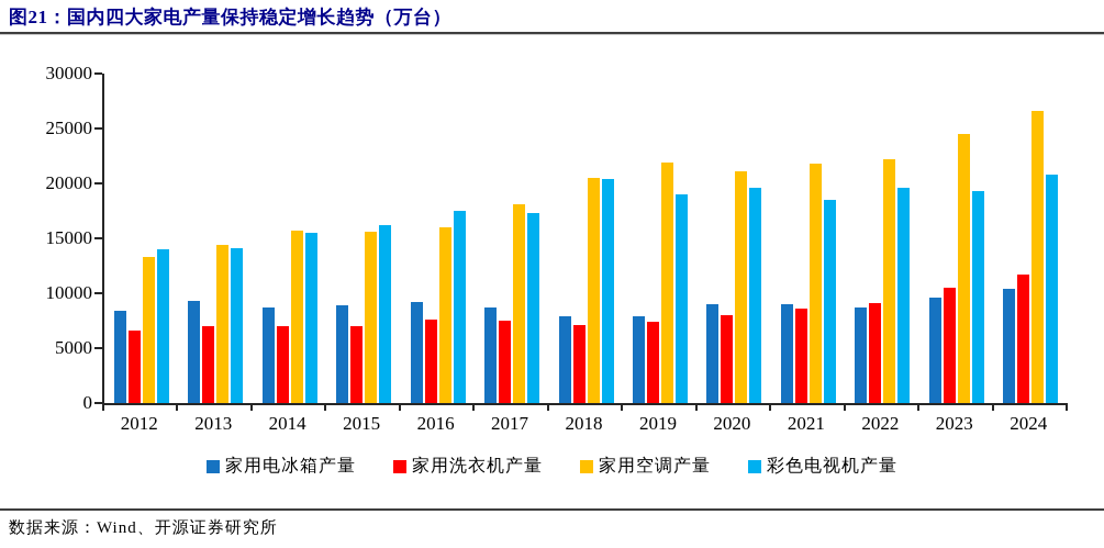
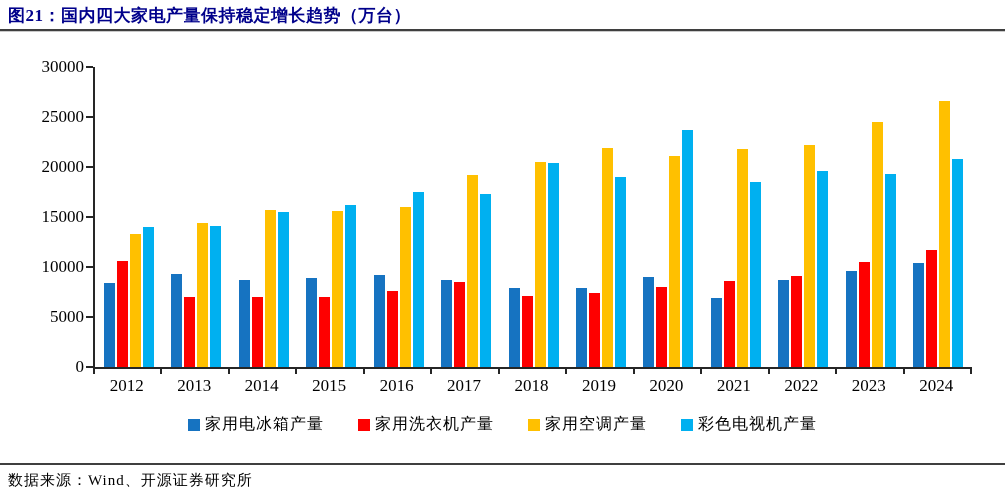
家用洗衣机产量/2012: 6600 -> 10600
家用洗衣机产量/2017: 7500 -> 8500
家用空调产量/2017: 18100 -> 19200
彩色电视机产量/2020: 19600 -> 23700
家用电冰箱产量/2021: 9000 -> 6900
